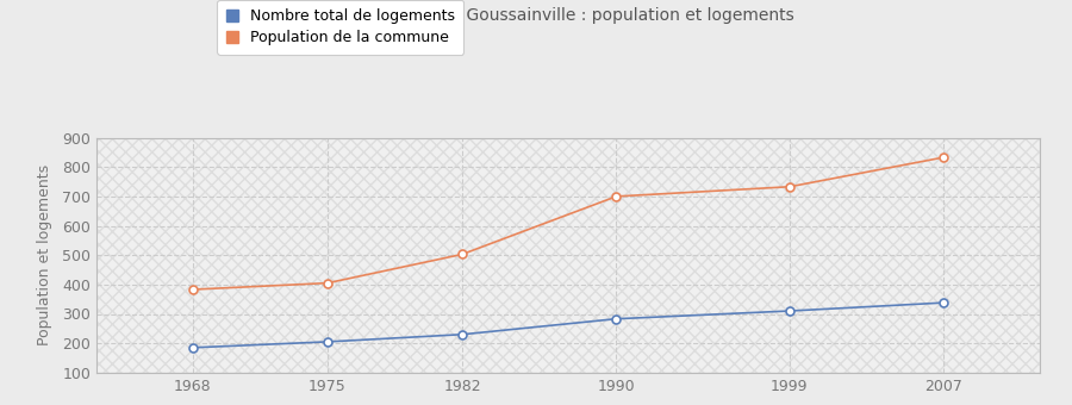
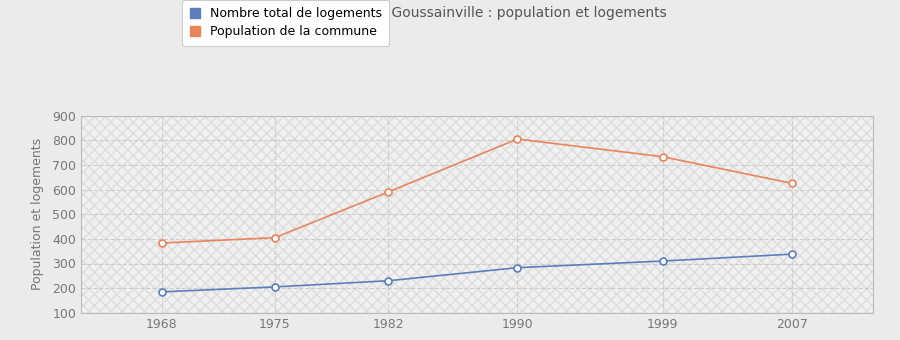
Population de la commune/1982: 503 -> 590
Population de la commune/1990: 700 -> 805
Population de la commune/2007: 833 -> 625
